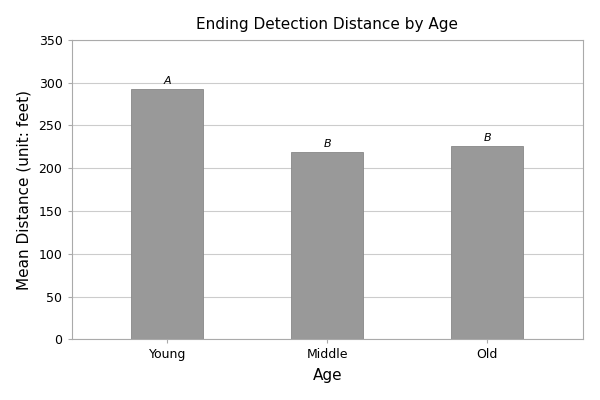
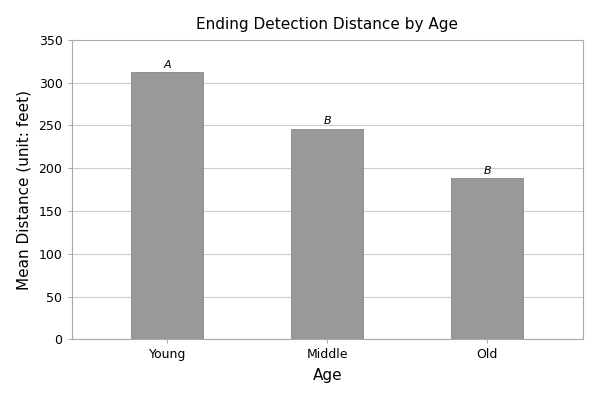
Young: 293 -> 312
Middle: 219 -> 246
Old: 226 -> 188
